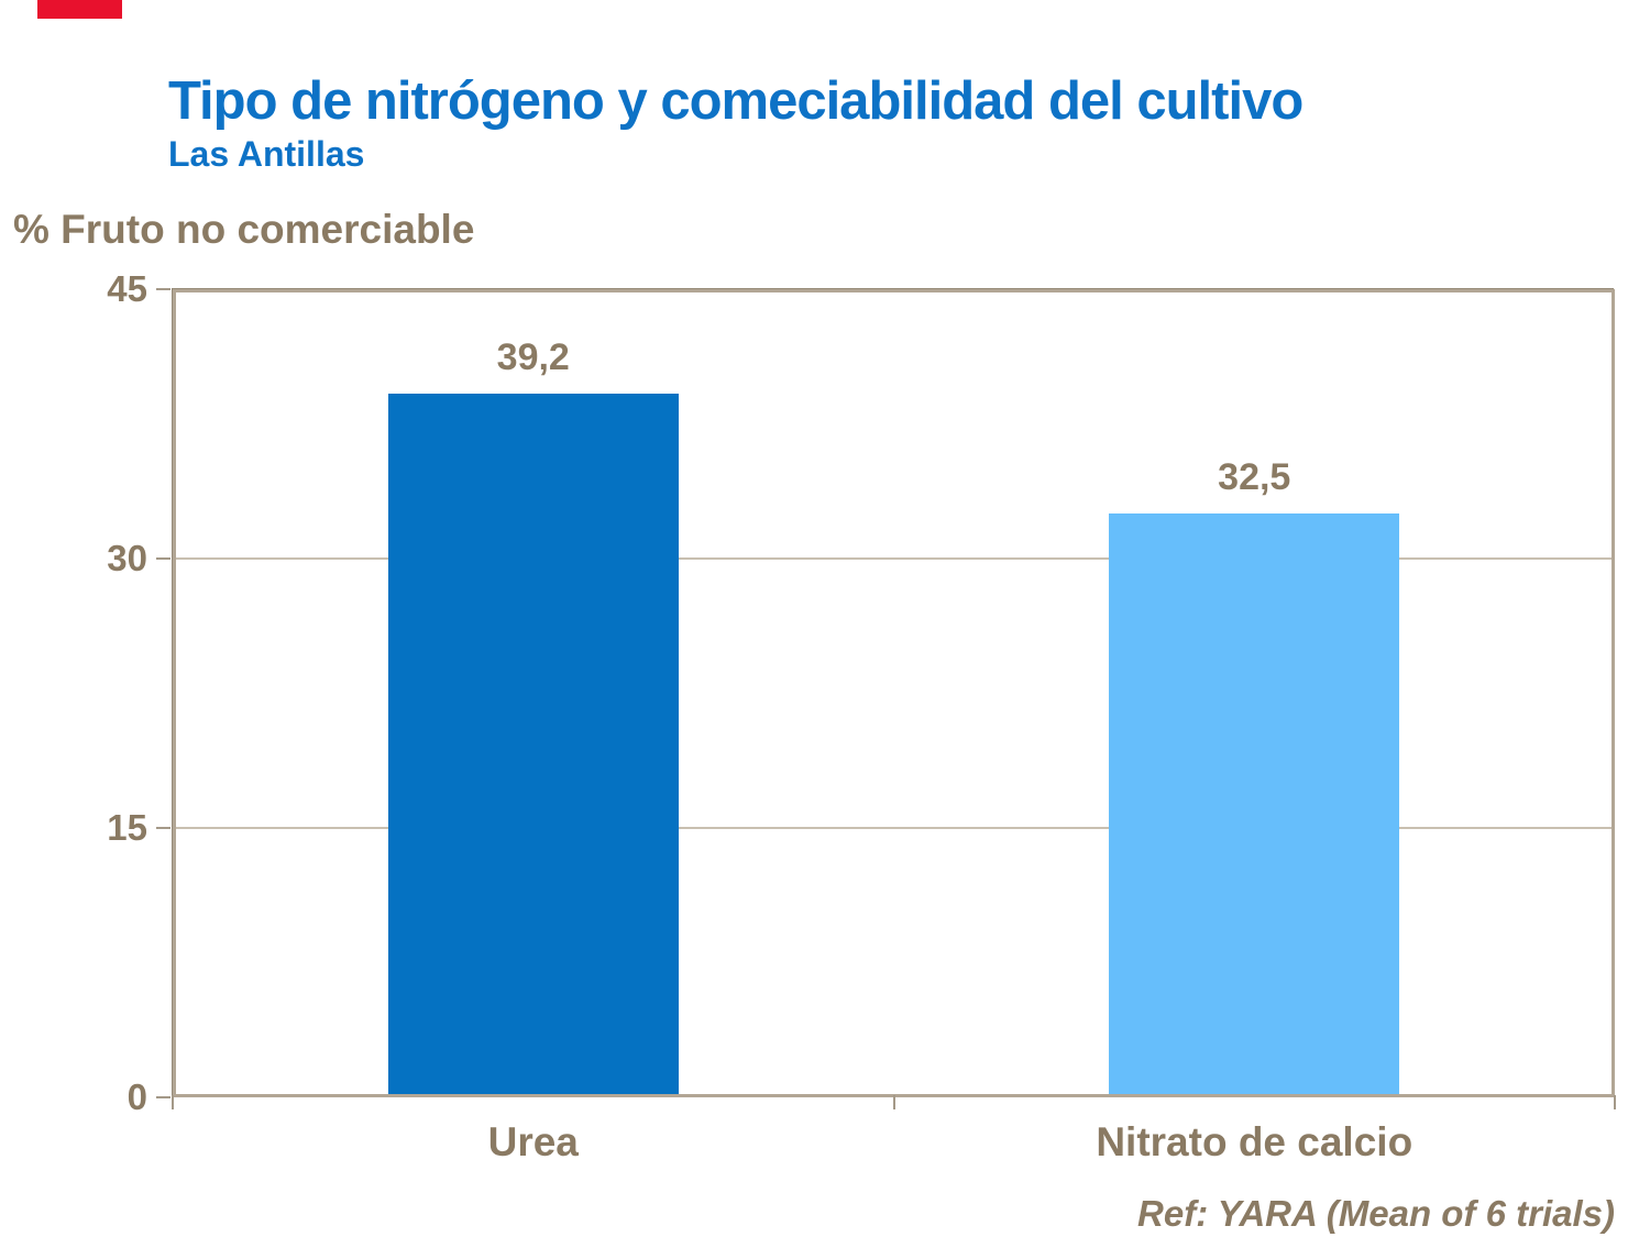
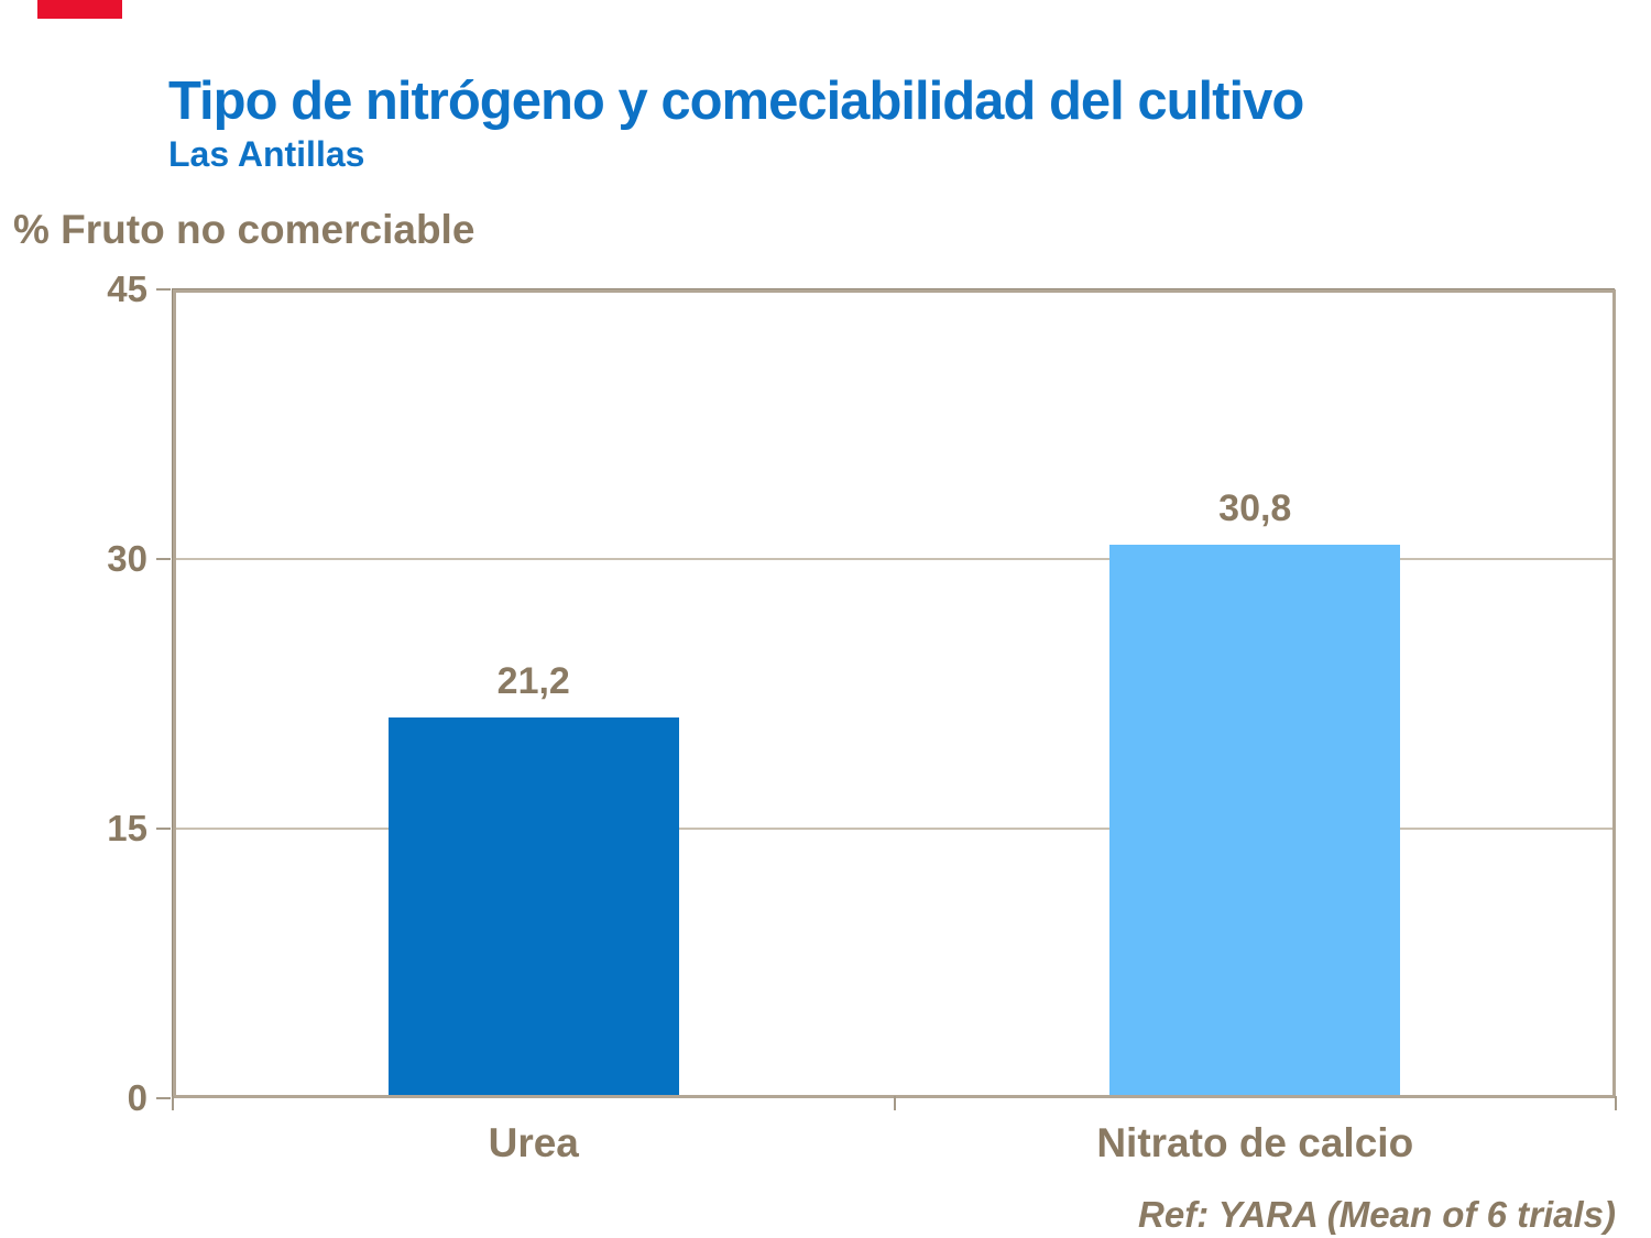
Urea: 39,2 -> 21,2
Nitrato de calcio: 32,5 -> 30,8
